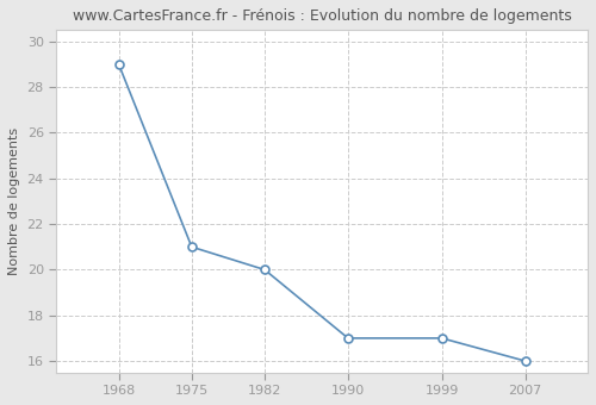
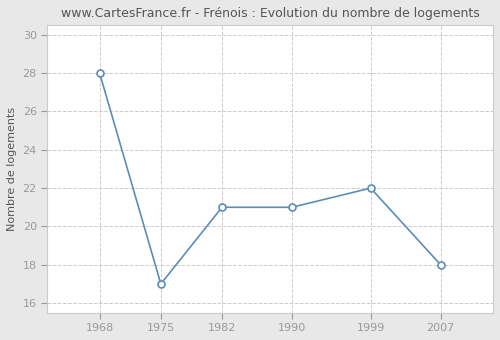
1968: 29 -> 28
1975: 21 -> 17
1982: 20 -> 21
1990: 17 -> 21
1999: 17 -> 22
2007: 16 -> 18
